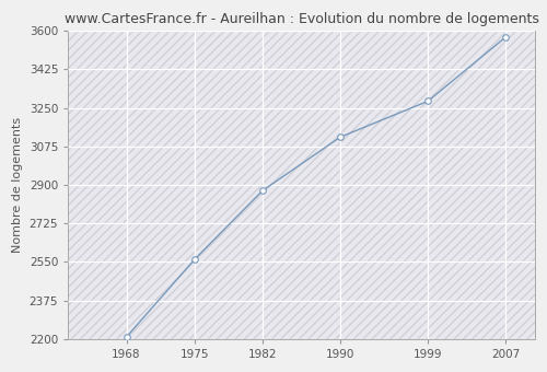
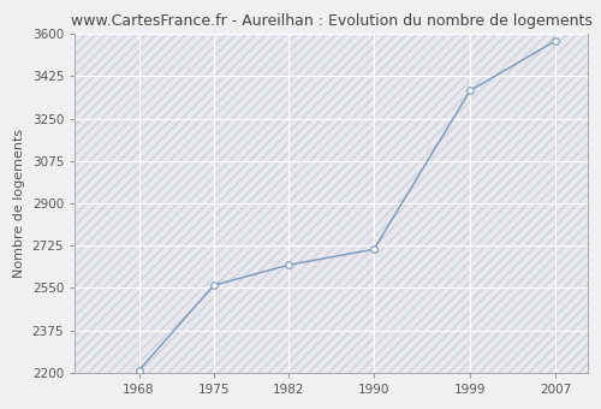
1982: 2874 -> 2645
1990: 3117 -> 2710
1999: 3280 -> 3365
